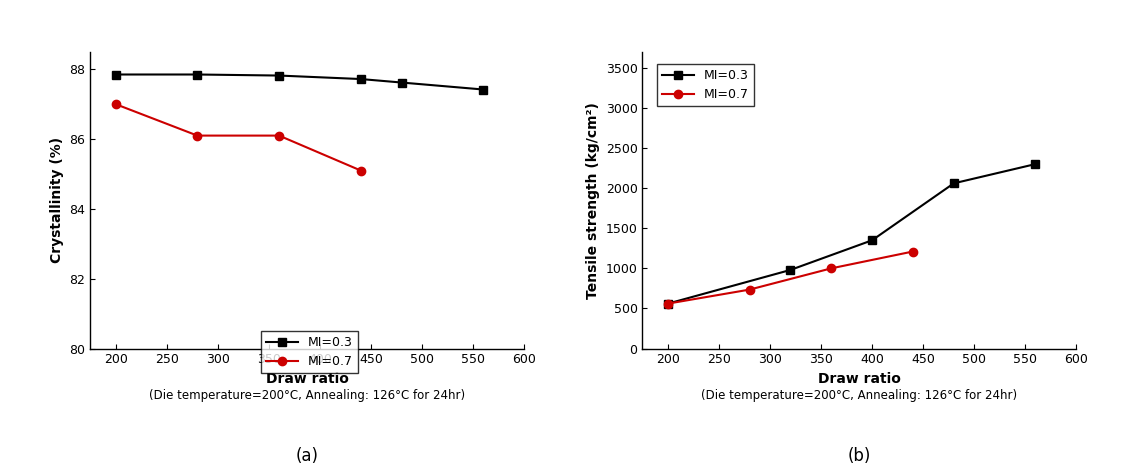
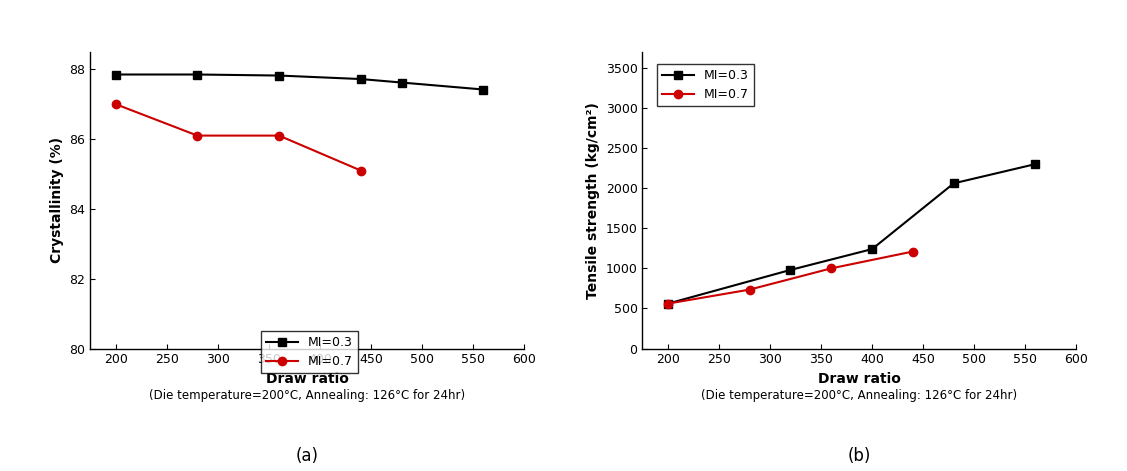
MI=0.3/400: 1350 -> 1240
